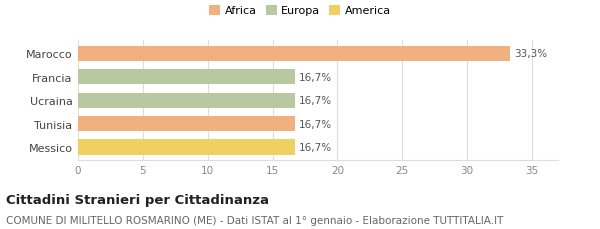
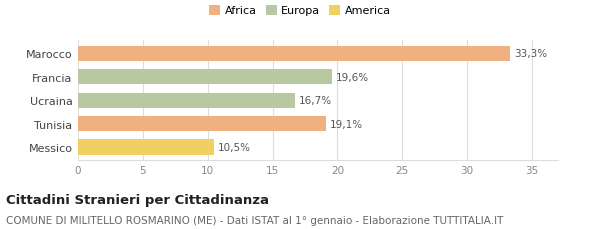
Francia: 16,7% -> 19,6%
Tunisia: 16,7% -> 19,1%
Messico: 16,7% -> 10,5%
